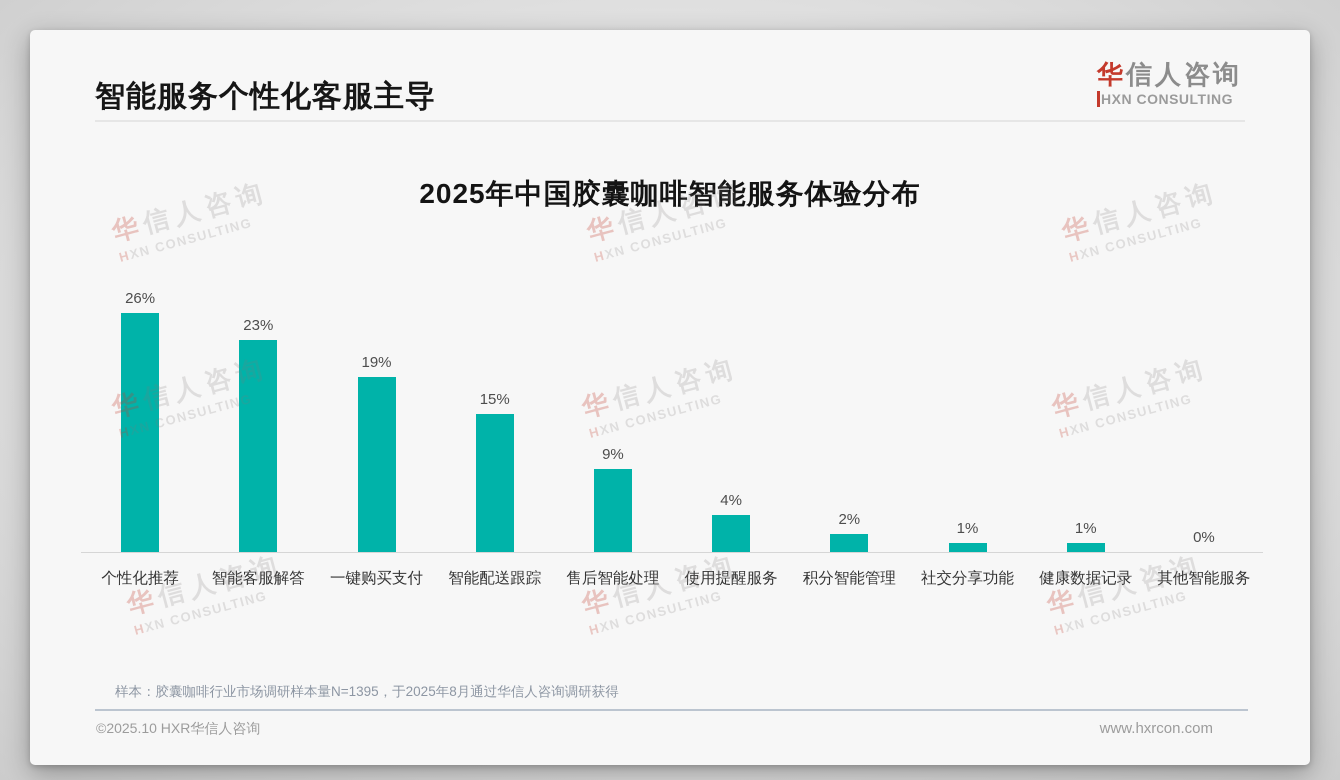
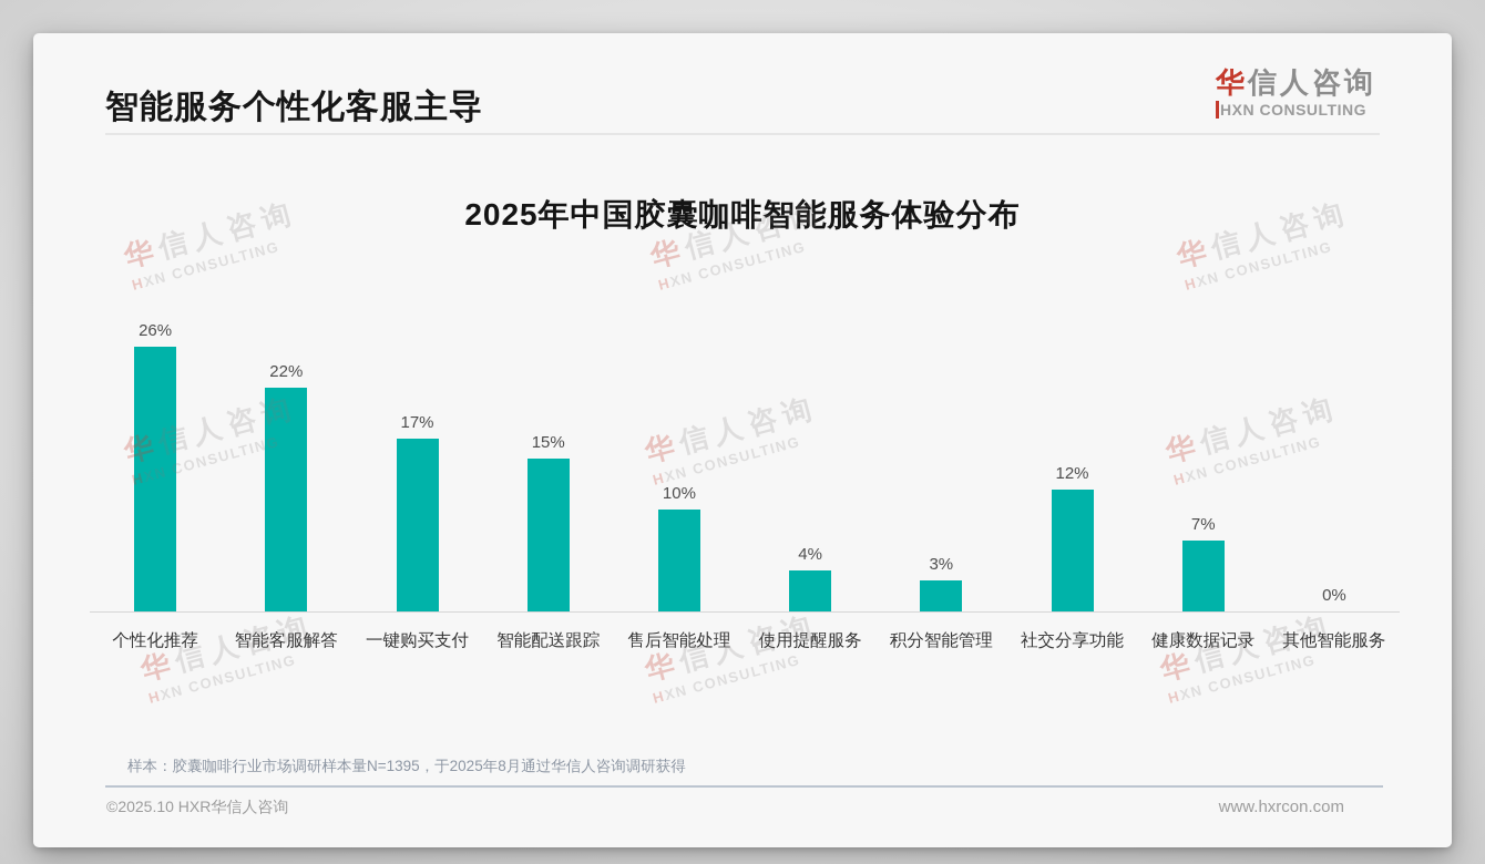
智能客服解答: 23% -> 22%
一键购买支付: 19% -> 17%
售后智能处理: 9% -> 10%
积分智能管理: 2% -> 3%
社交分享功能: 1% -> 12%
健康数据记录: 1% -> 7%
